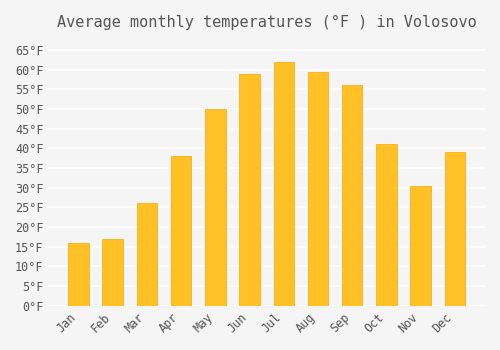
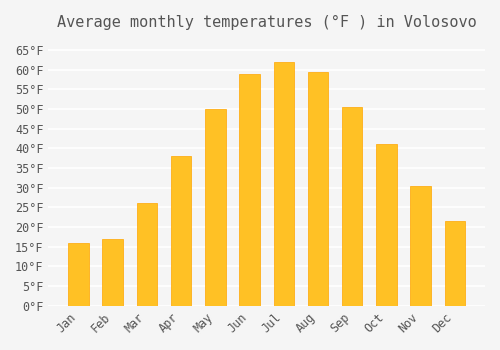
Sep: 56.0°F -> 50.5°F
Dec: 39.0°F -> 21.5°F
